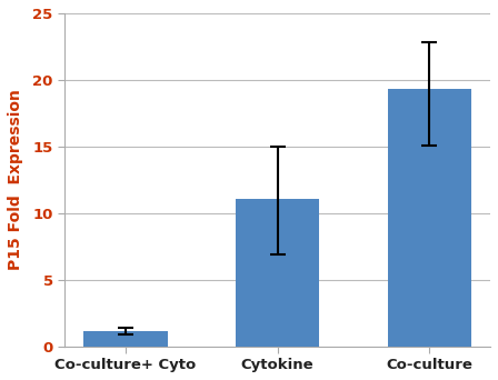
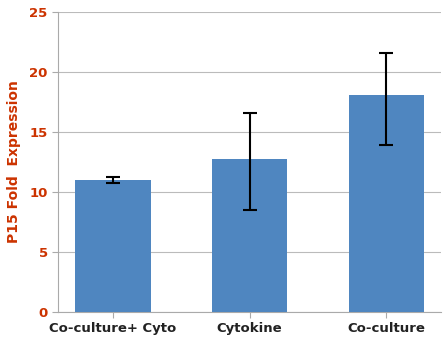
Co-culture+ Cyto: 1.1 -> 11.0
Cytokine: 11.1 -> 12.7
Co-culture: 19.3 -> 18.1
